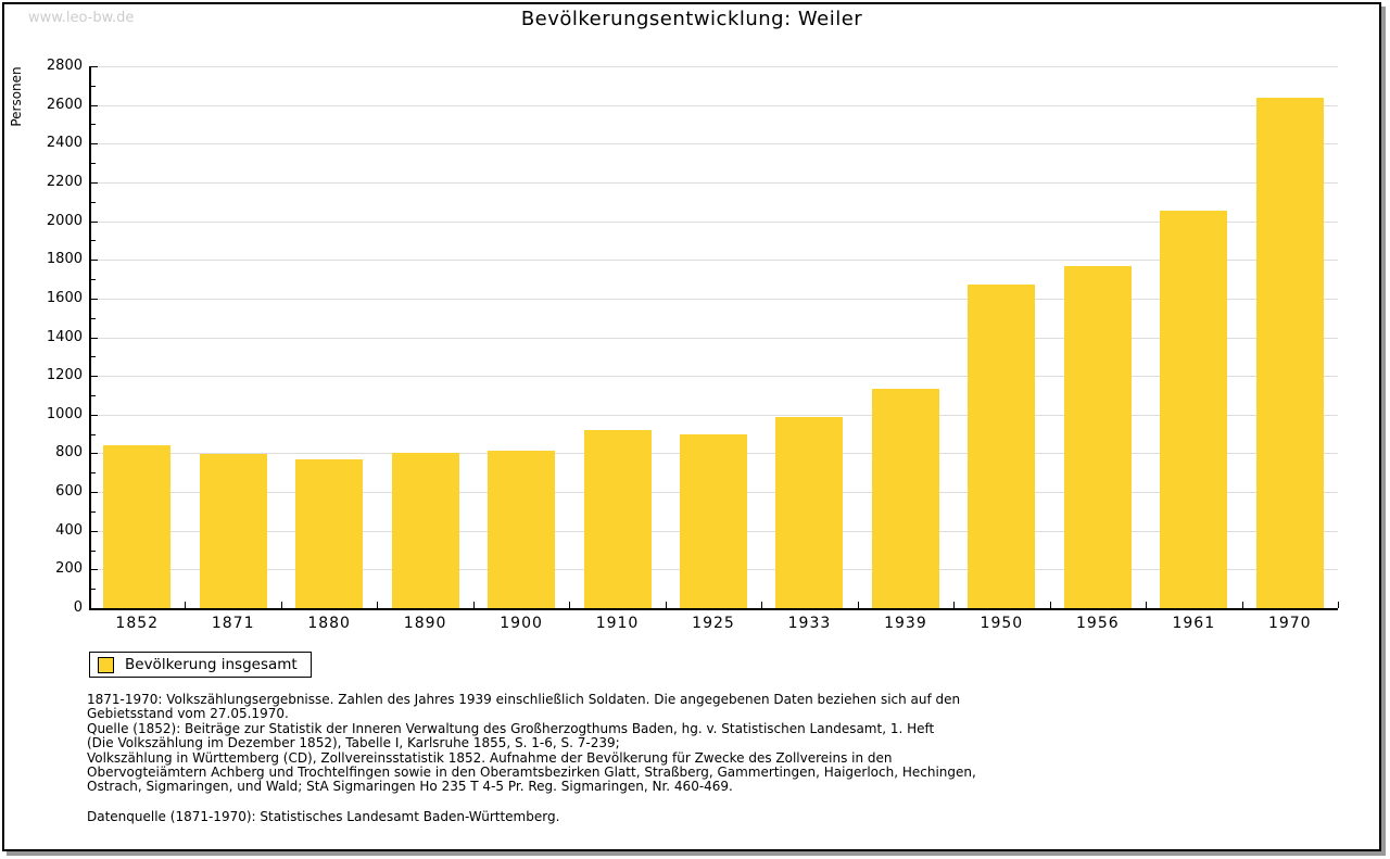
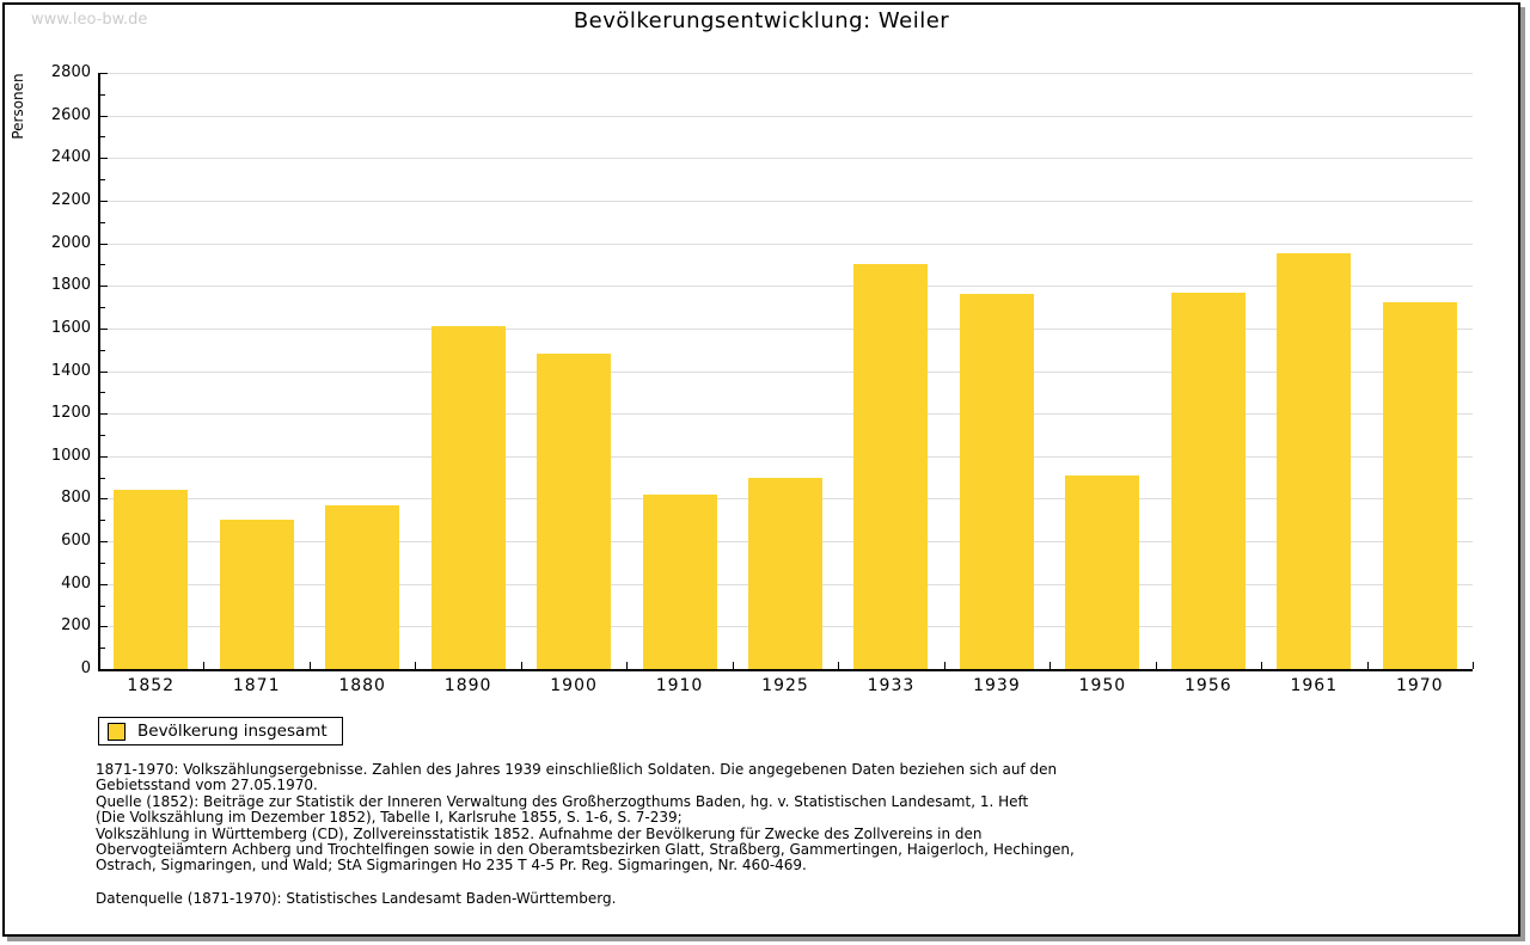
1871: 800 -> 700
1890: 800 -> 1610
1900: 820 -> 1480
1910: 920 -> 820
1933: 980 -> 1900
1939: 1140 -> 1760
1950: 1670 -> 910
1961: 2060 -> 1950
1970: 2640 -> 1720
